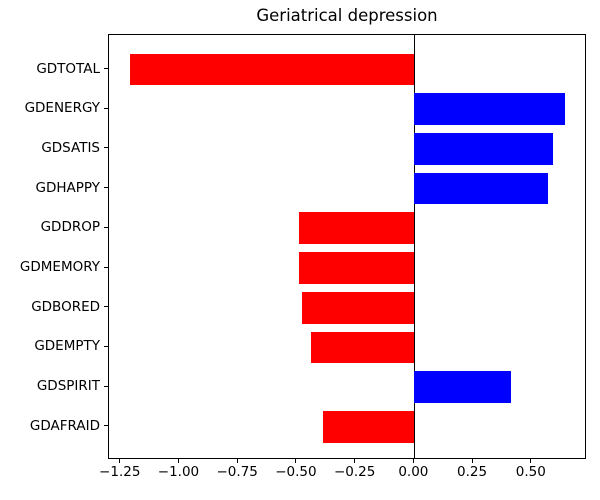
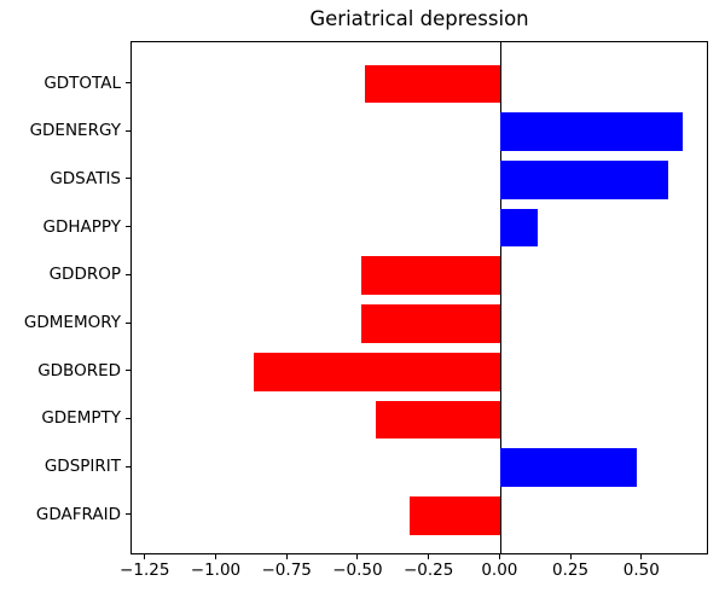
GDTOTAL: -1.21 -> -0.48
GDHAPPY: 0.57 -> 0.13
GDBORED: -0.48 -> -0.87
GDSPIRIT: 0.41 -> 0.48
GDAFRAID: -0.39 -> -0.32
